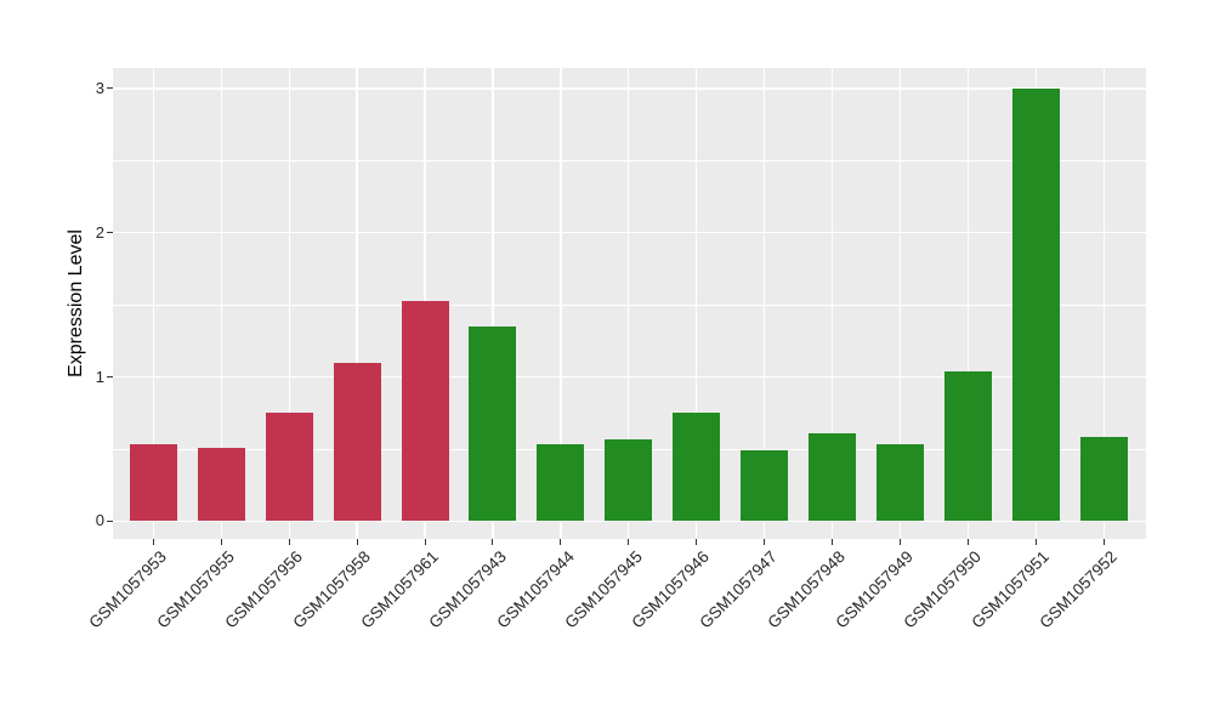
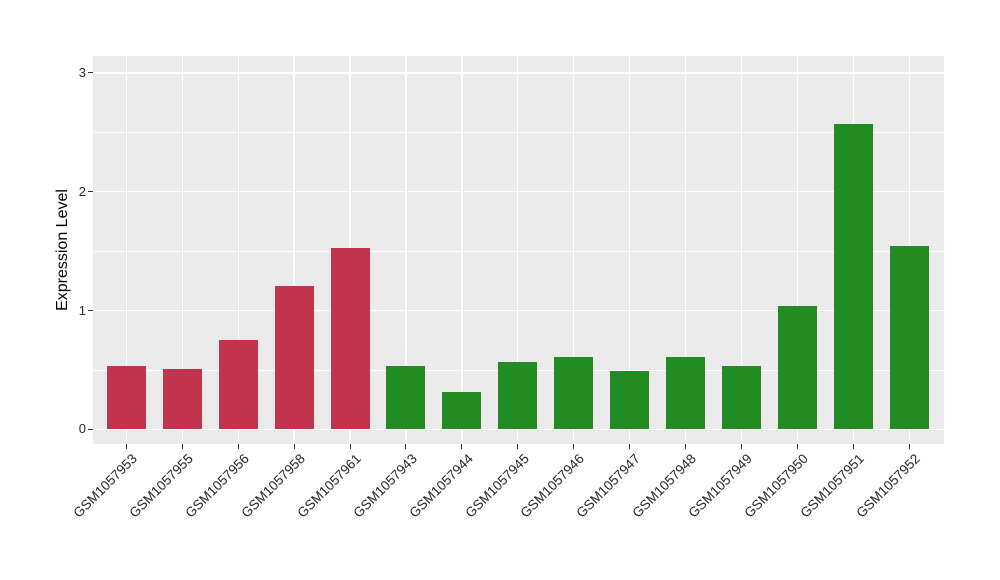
GSM1057958: 1.10 -> 1.21
GSM1057943: 1.35 -> 0.53
GSM1057944: 0.53 -> 0.31
GSM1057946: 0.75 -> 0.61
GSM1057951: 3.00 -> 2.57
GSM1057952: 0.58 -> 1.54
